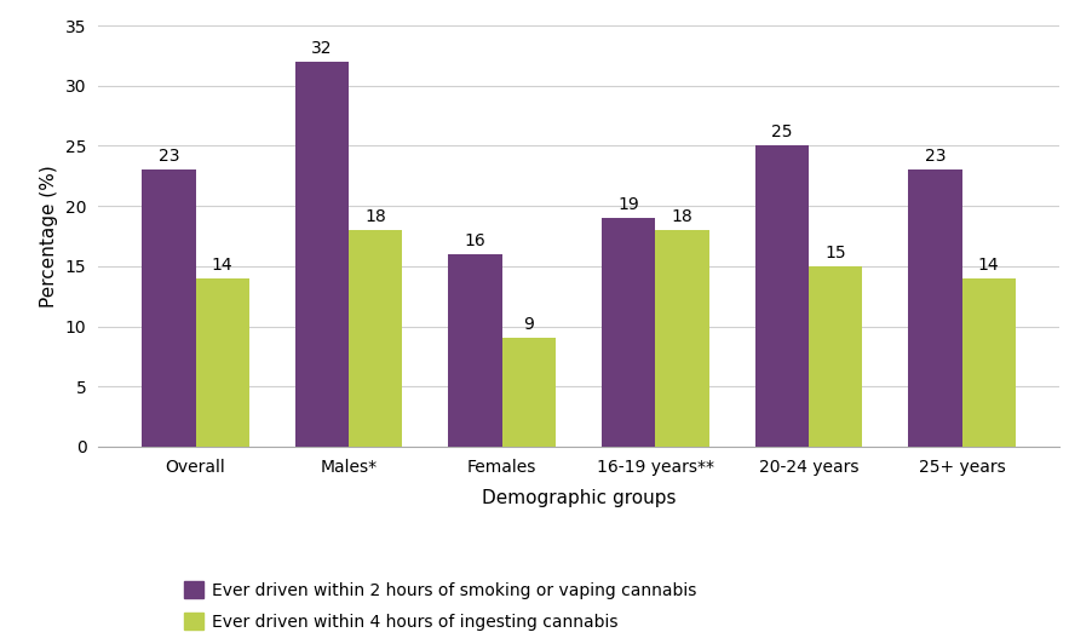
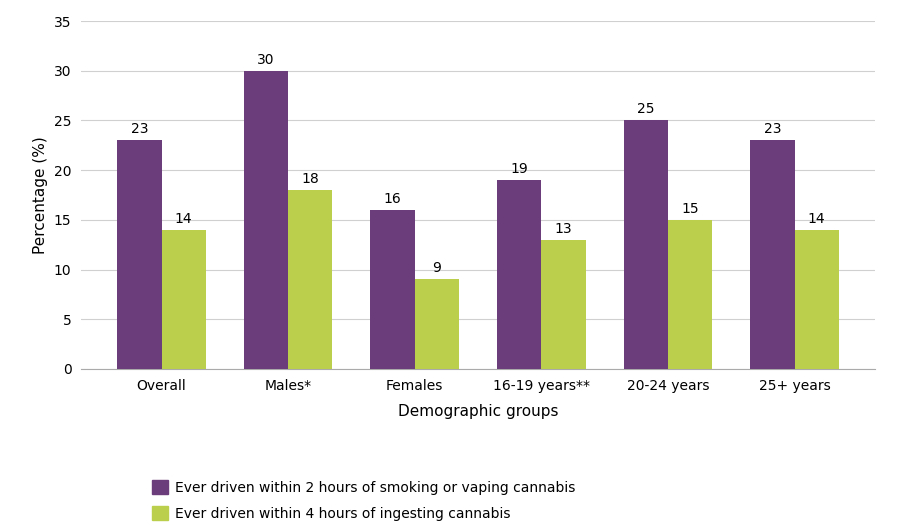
Ever driven within 2 hours of smoking or vaping cannabis/Males*: 32 -> 30
Ever driven within 4 hours of ingesting cannabis/16-19 years**: 18 -> 13
